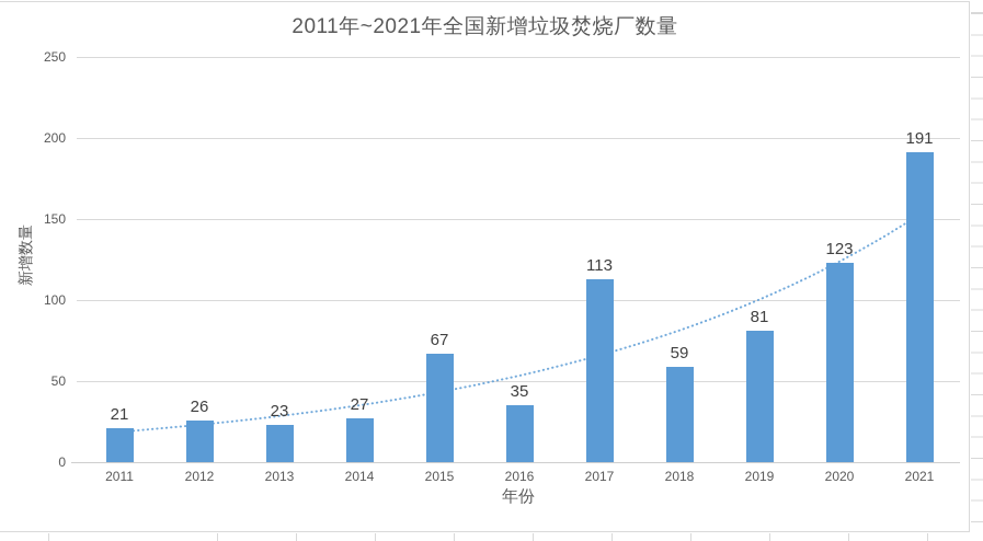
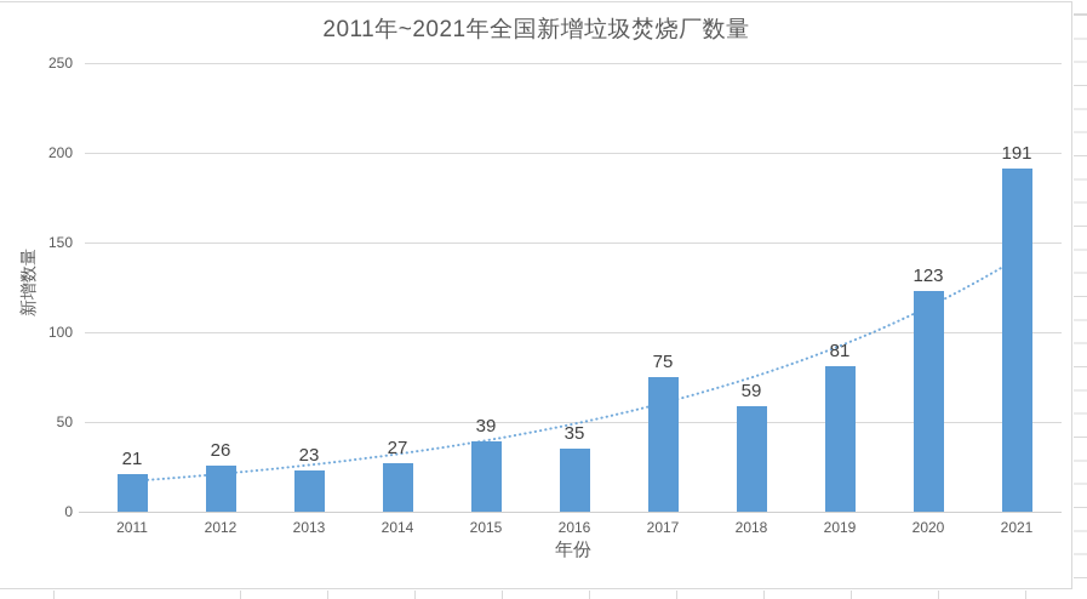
2015: 67 -> 39
2017: 113 -> 75
